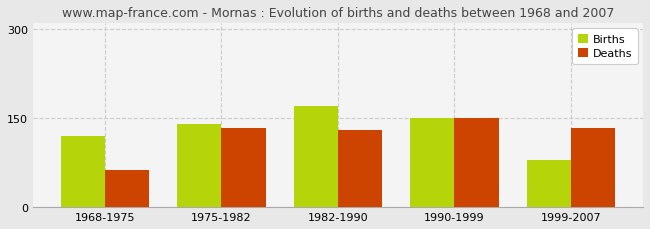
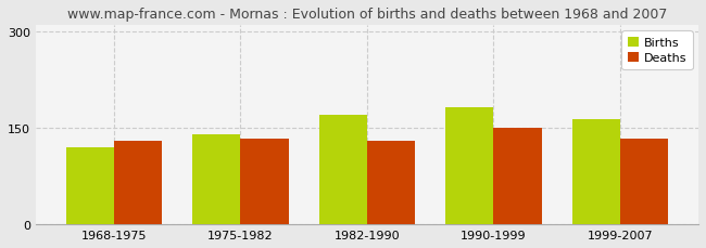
Deaths/1968-1975: 62 -> 130
Births/1990-1999: 150 -> 182
Births/1999-2007: 80 -> 163
